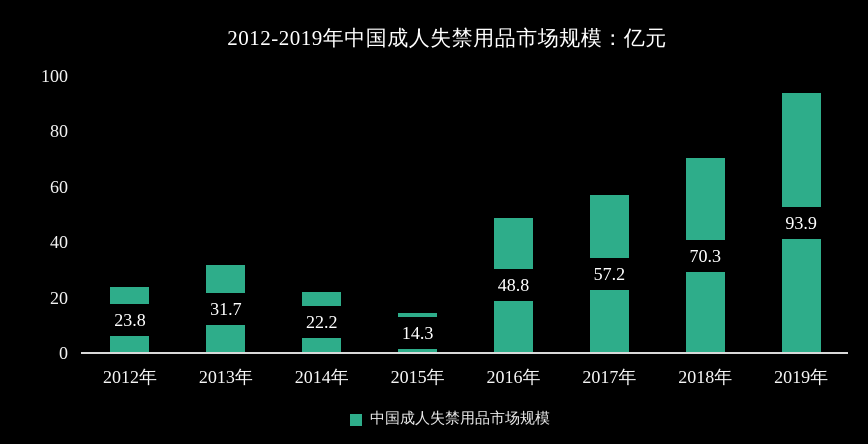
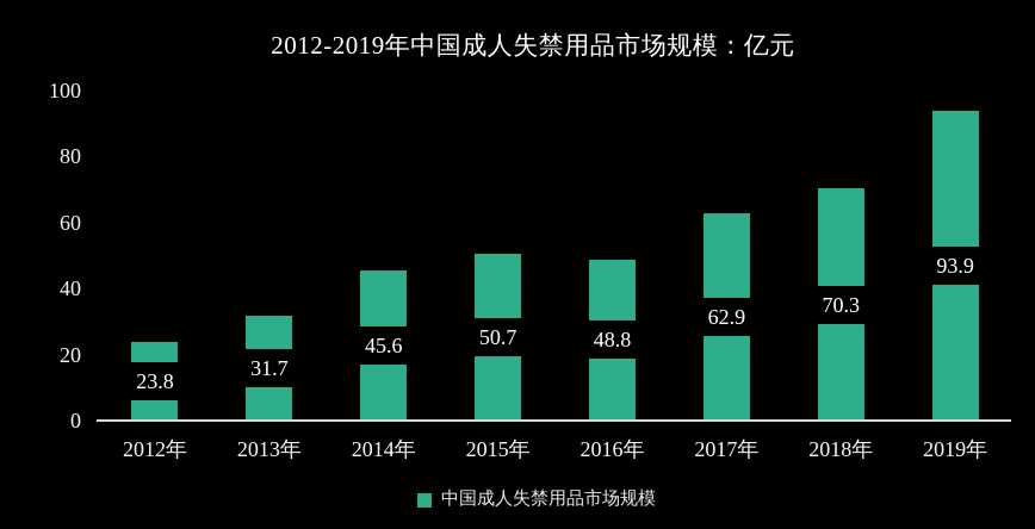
2014年: 22.2 -> 45.6
2015年: 14.3 -> 50.7
2017年: 57.2 -> 62.9
